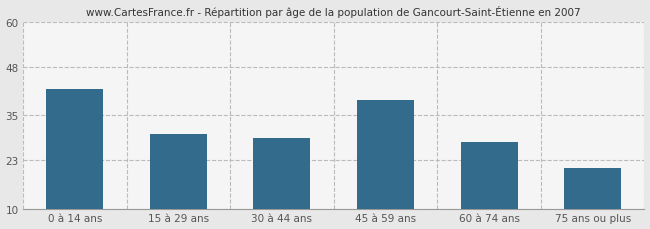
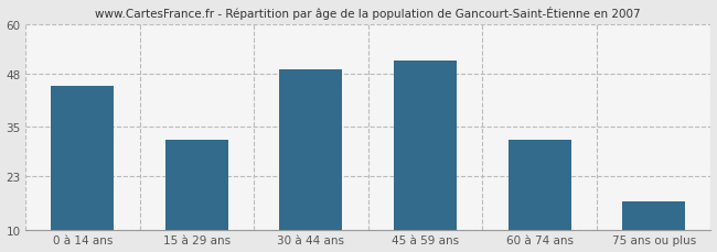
0 à 14 ans: 42 -> 45
15 à 29 ans: 30 -> 32
30 à 44 ans: 29 -> 49
45 à 59 ans: 39 -> 51
60 à 74 ans: 28 -> 32
75 ans ou plus: 21 -> 17
